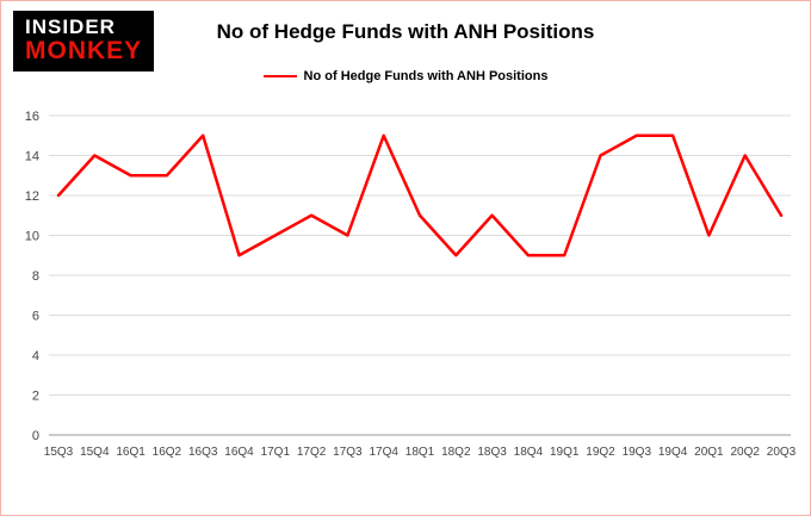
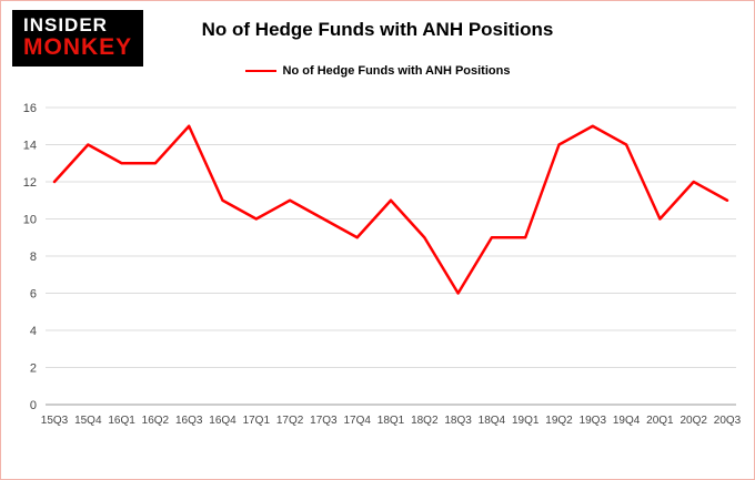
16Q4: 9 -> 11
17Q4: 15 -> 9
18Q3: 11 -> 6
19Q4: 15 -> 14
20Q2: 14 -> 12
